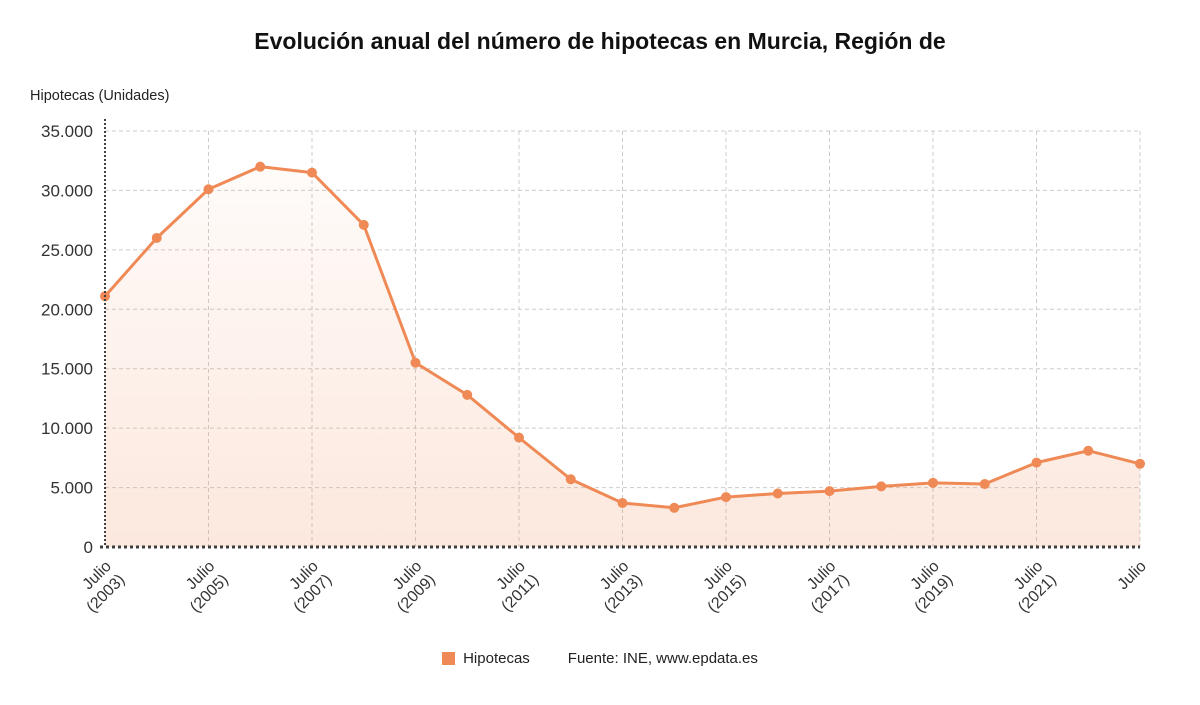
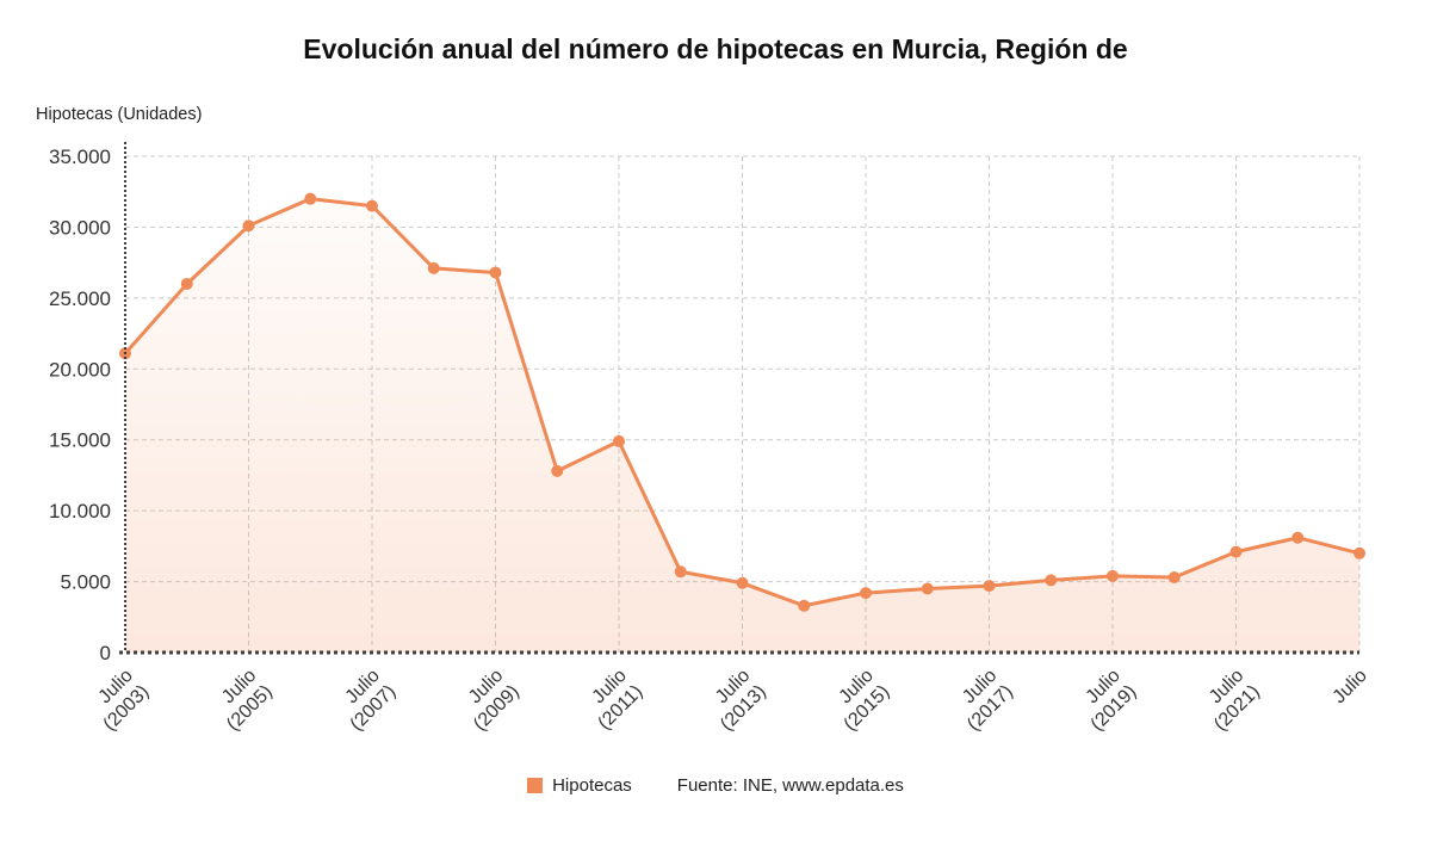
Julio (2009): 15500 -> 26800
Julio (2011): 9200 -> 14900
Julio (2013): 3700 -> 4900
